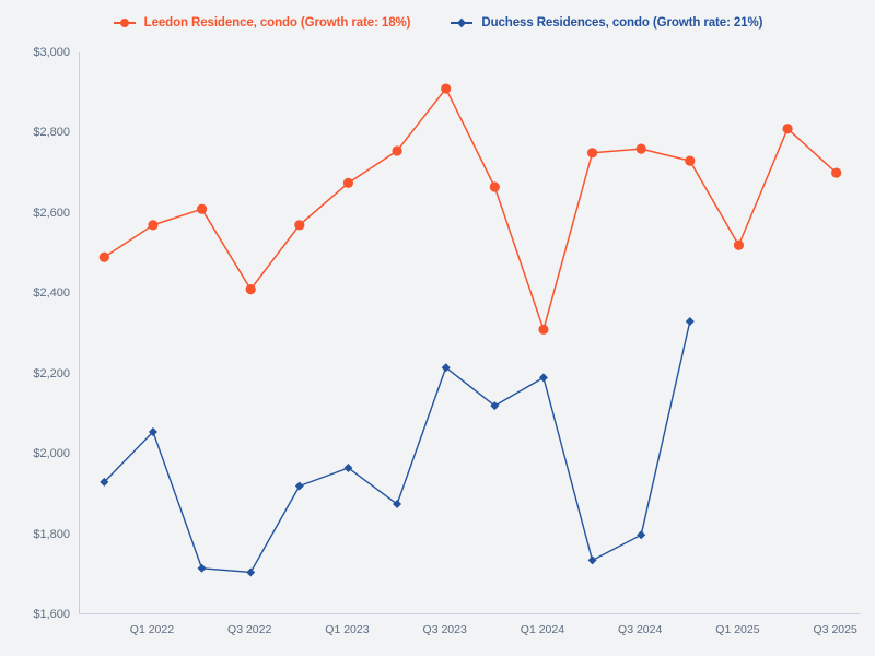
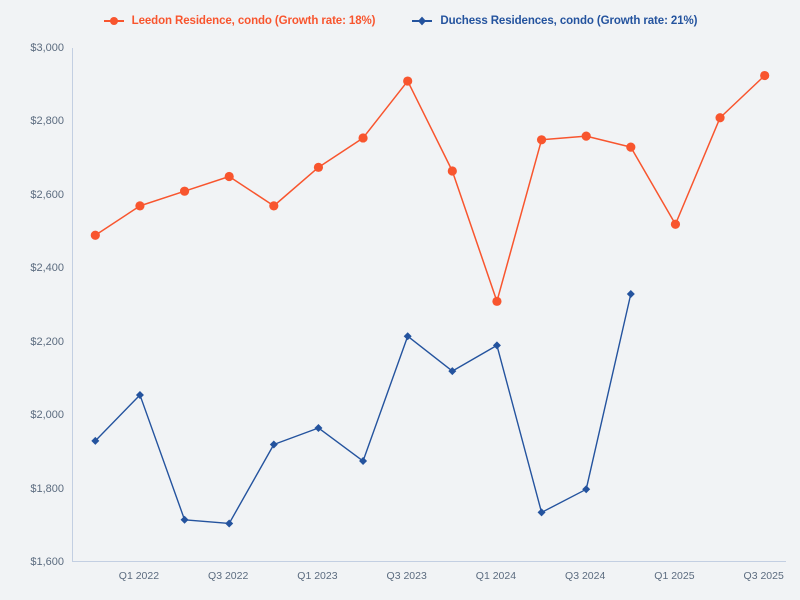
Leedon Residence, condo (Growth rate: 18%)/Q3 2022: $2410 -> $2650
Leedon Residence, condo (Growth rate: 18%)/Q3 2025: $2700 -> $2920
